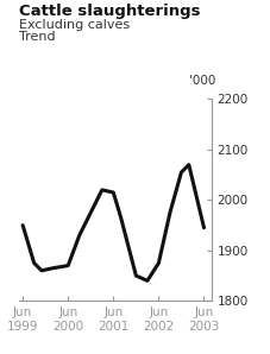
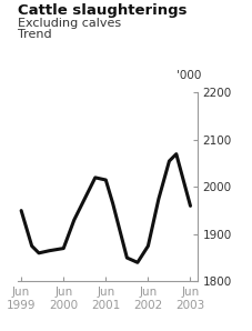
Jun 2003: 1945 -> 1960
